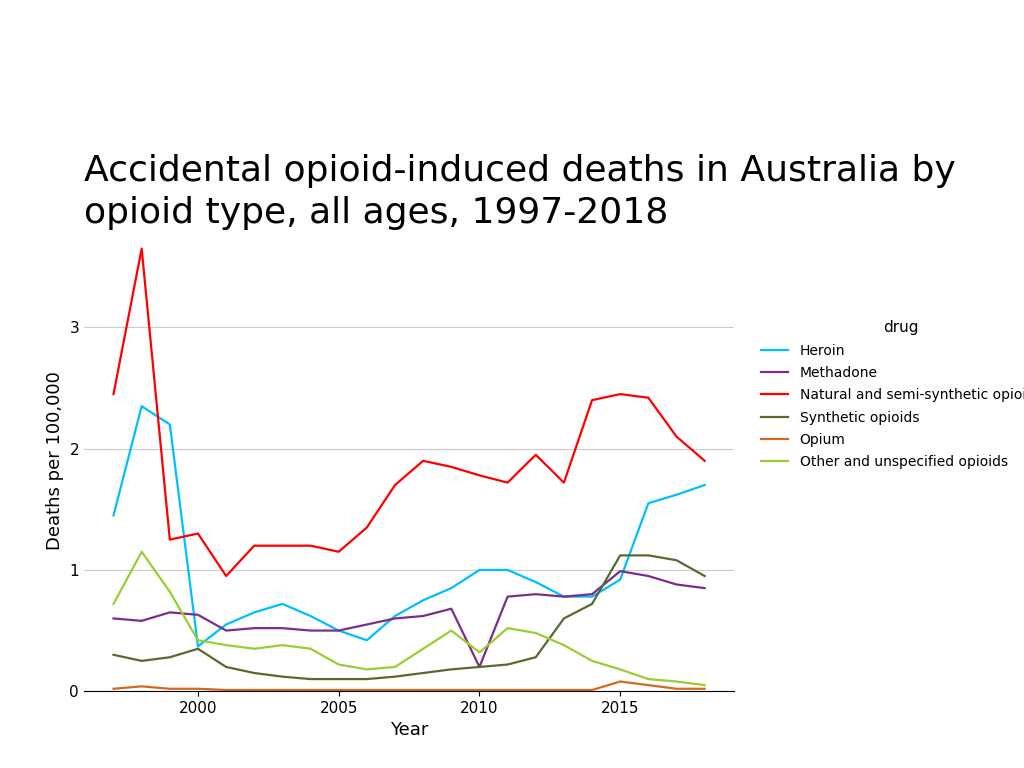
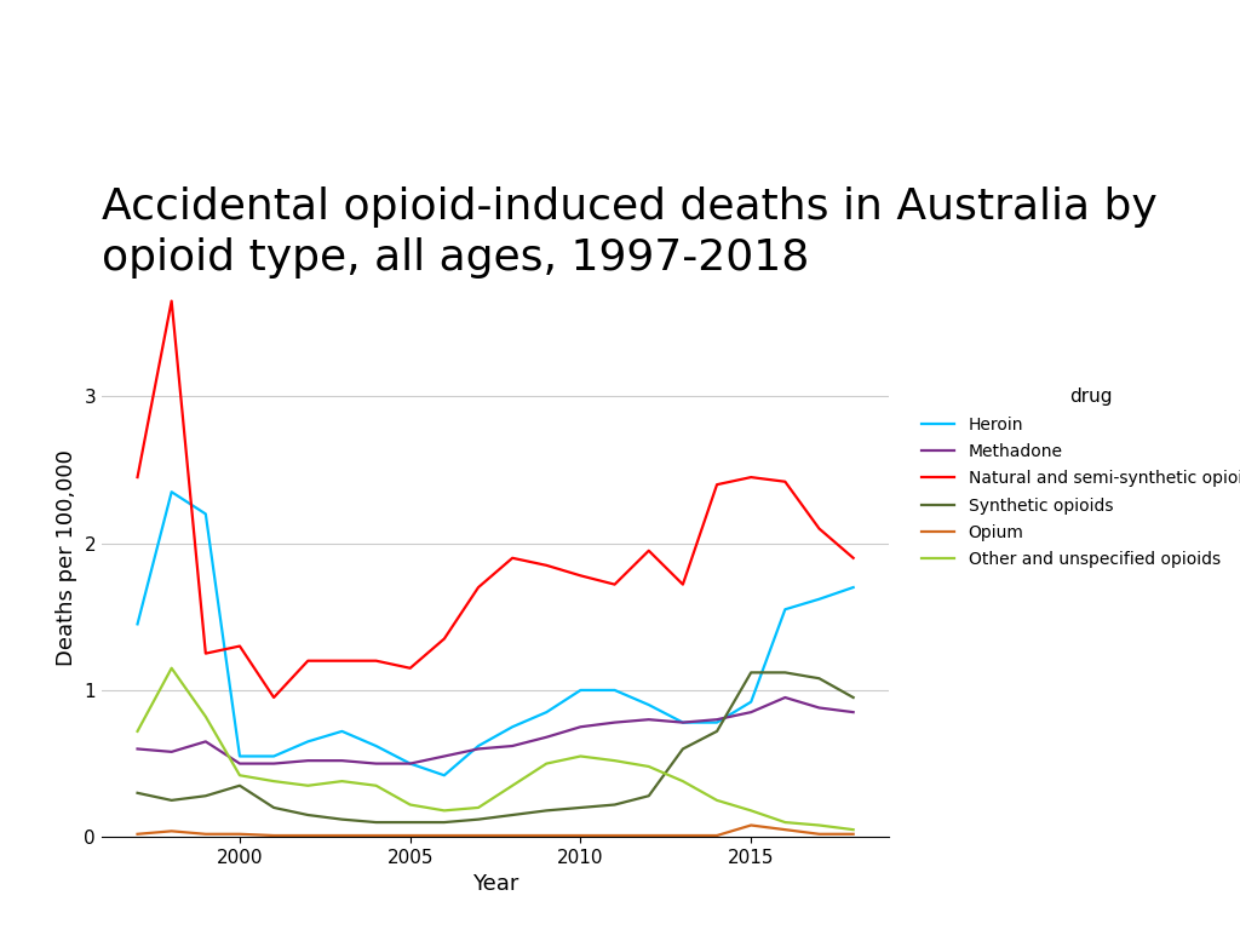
Heroin/2000: 0.37 -> 0.55
Methadone/2000: 0.63 -> 0.50
Methadone/2010: 0.20 -> 0.75
Other and unspecified opioids/2010: 0.32 -> 0.55
Methadone/2015: 0.99 -> 0.85
